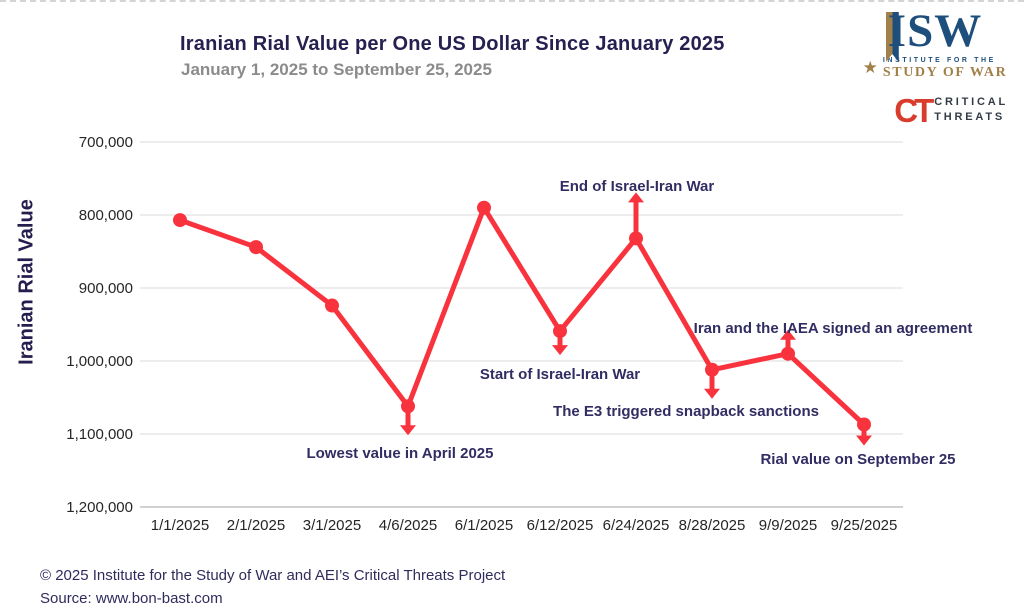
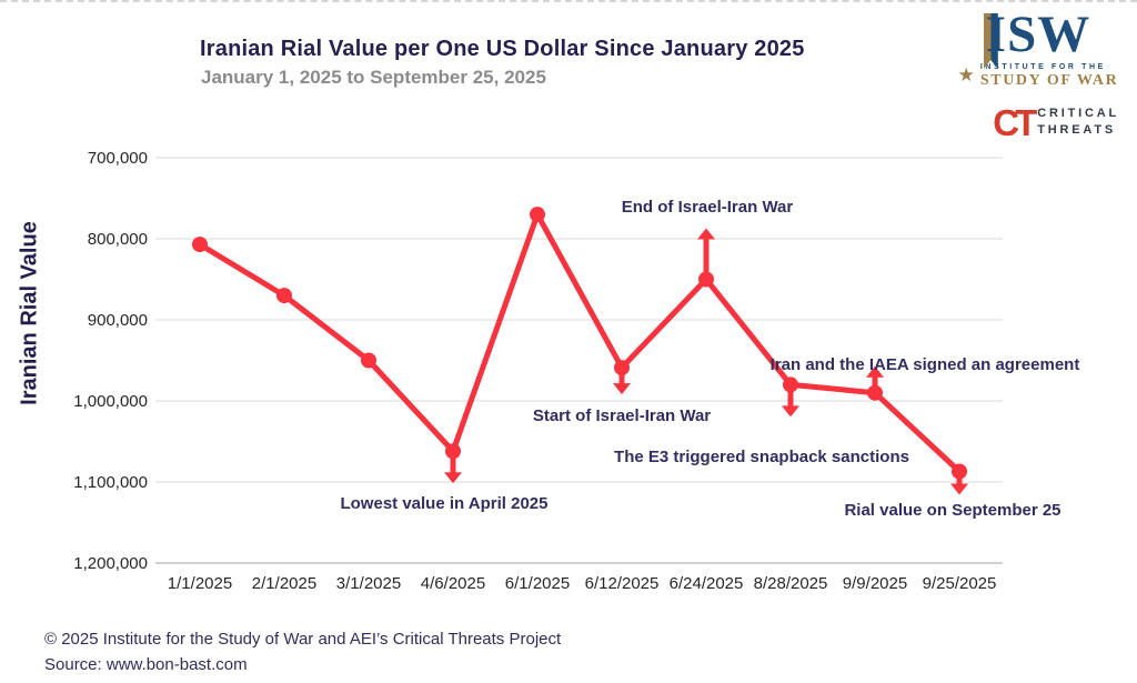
2/1/2025: 840000 -> 870000
3/1/2025: 920000 -> 950000
6/1/2025: 790000 -> 770000
6/24/2025: 830000 -> 850000
8/28/2025: 1010000 -> 980000
